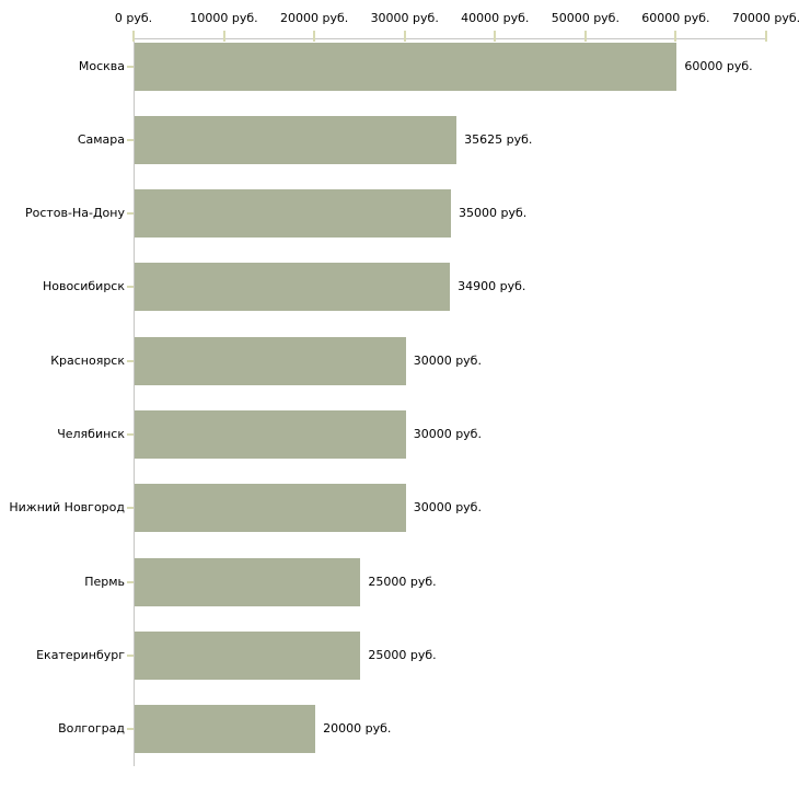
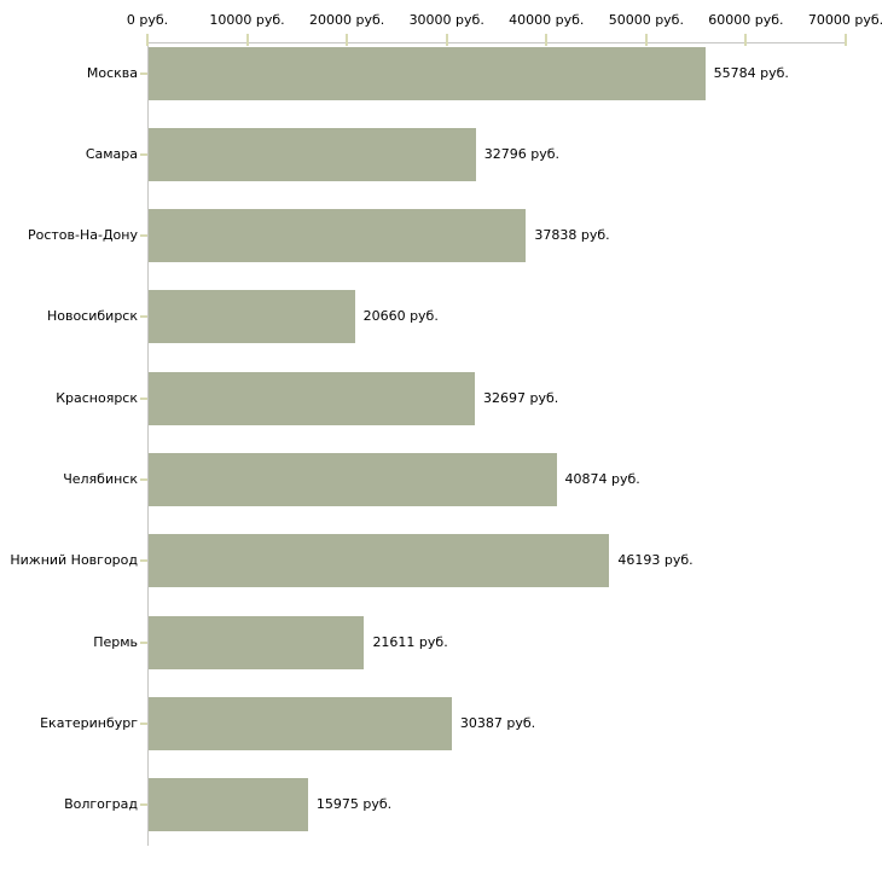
Москва: 60000 -> 55784
Самара: 35625 -> 32796
Ростов-На-Дону: 35000 -> 37838
Новосибирск: 34900 -> 20660
Красноярск: 30000 -> 32697
Челябинск: 30000 -> 40874
Нижний Новгород: 30000 -> 46193
Пермь: 25000 -> 21611
Екатеринбург: 25000 -> 30387
Волгоград: 20000 -> 15975
